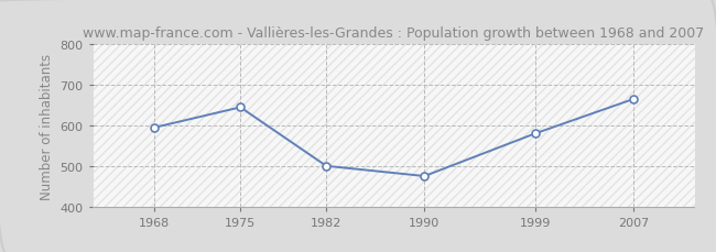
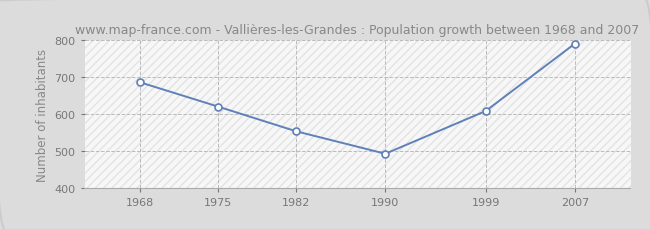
1968: 595 -> 686
1975: 645 -> 620
1982: 500 -> 553
1990: 475 -> 492
1999: 580 -> 608
2007: 665 -> 791
